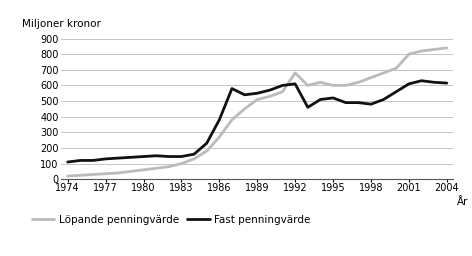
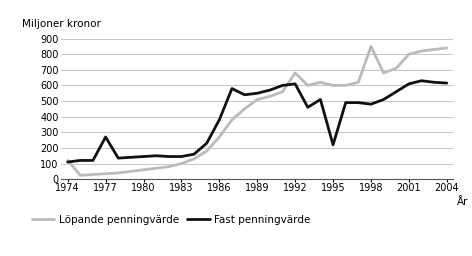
Löpande penningvärde/1974: 20 -> 120
Fast penningvärde/1977: 130 -> 270
Fast penningvärde/1995: 520 -> 220
Löpande penningvärde/1998: 650 -> 850
